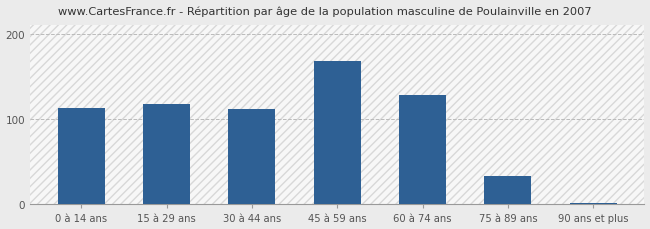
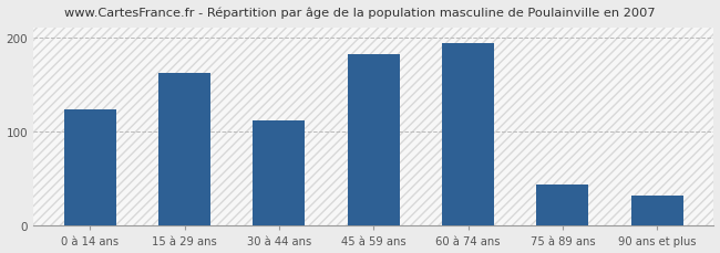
0 à 14 ans: 113 -> 124
15 à 29 ans: 118 -> 162
45 à 59 ans: 168 -> 182
60 à 74 ans: 128 -> 194
75 à 89 ans: 33 -> 44
90 ans et plus: 2 -> 32
